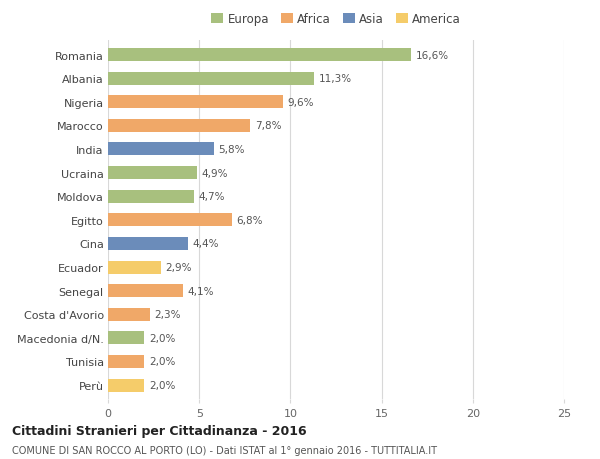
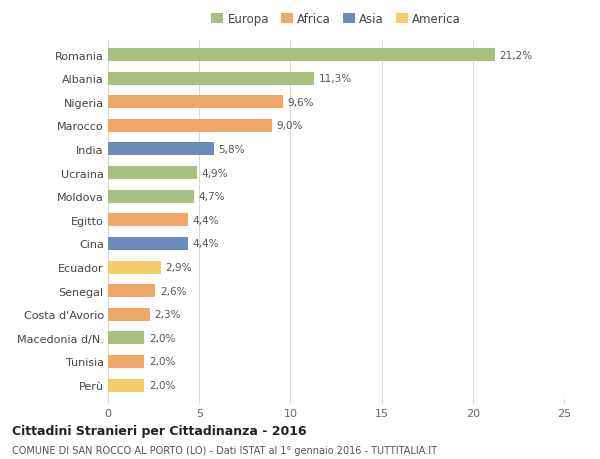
Romania: 16,6% -> 21,2%
Marocco: 7,8% -> 9,0%
Egitto: 6,8% -> 4,4%
Senegal: 4,1% -> 2,6%
